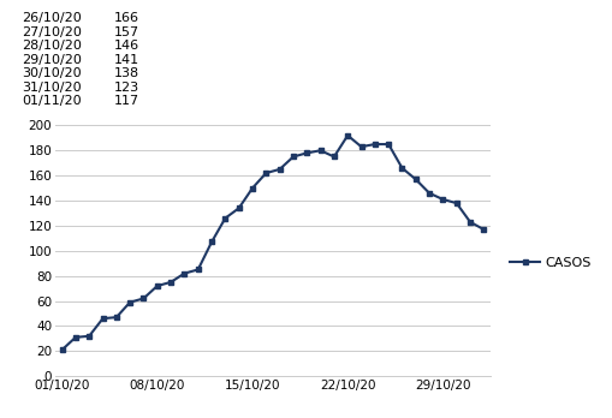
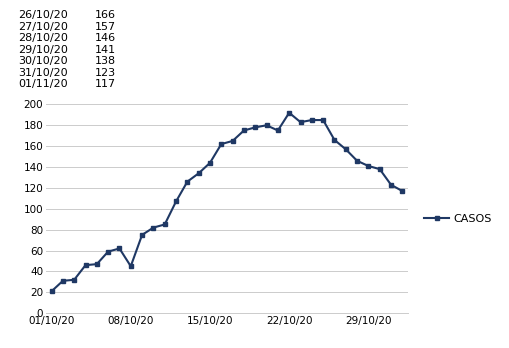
08/10/20: 72 -> 45
15/10/20: 150 -> 144
